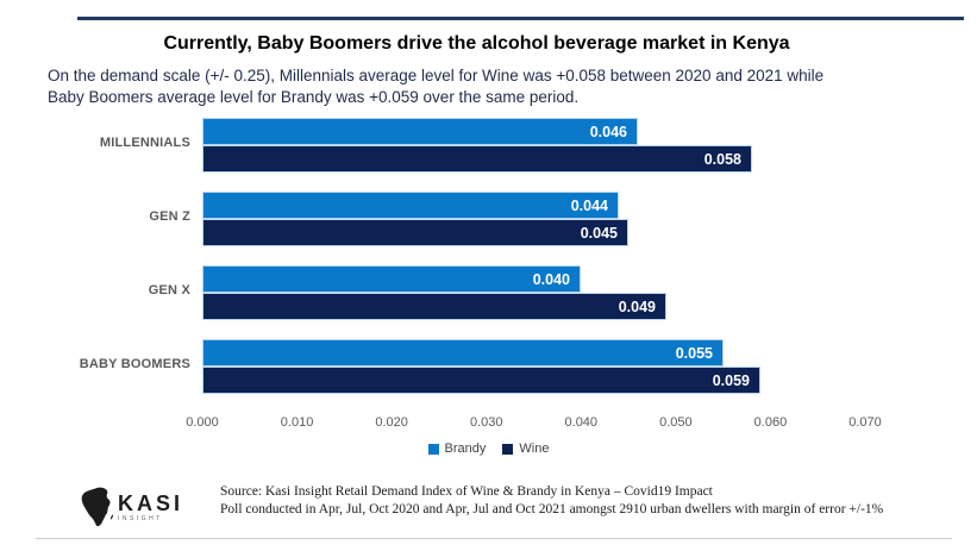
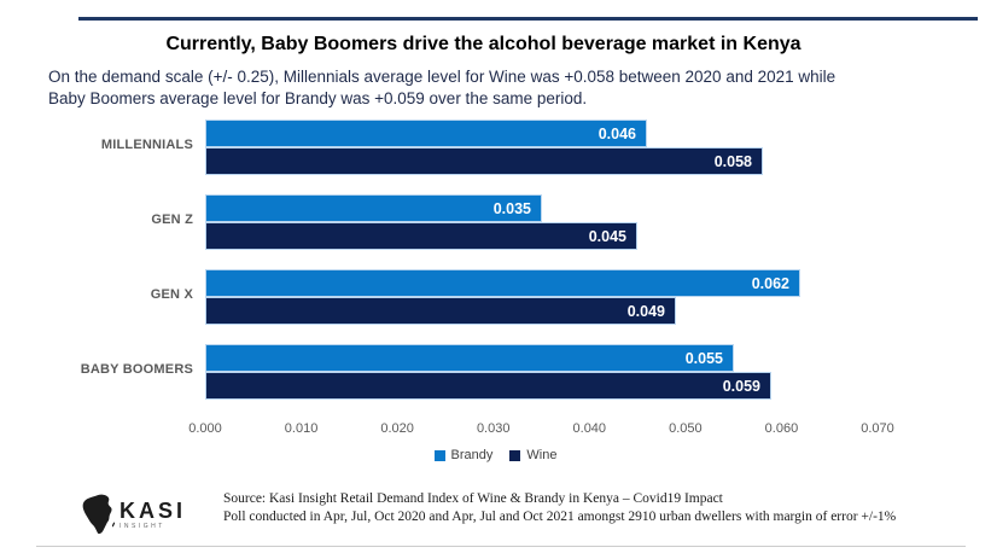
Brandy/GEN Z: 0.044 -> 0.035
Brandy/GEN X: 0.040 -> 0.062
